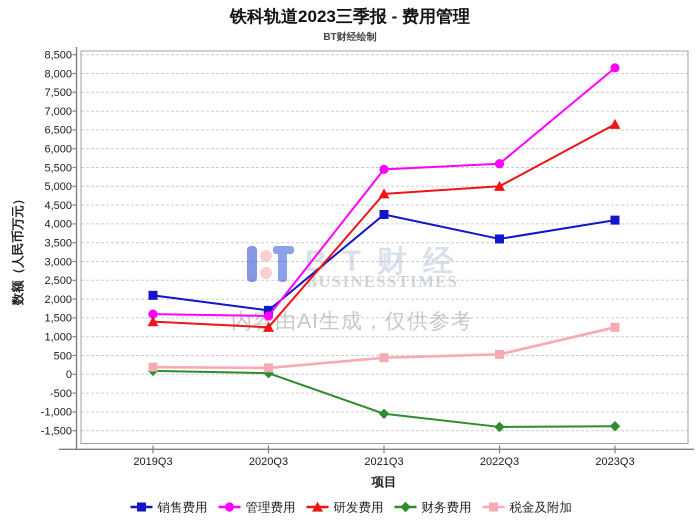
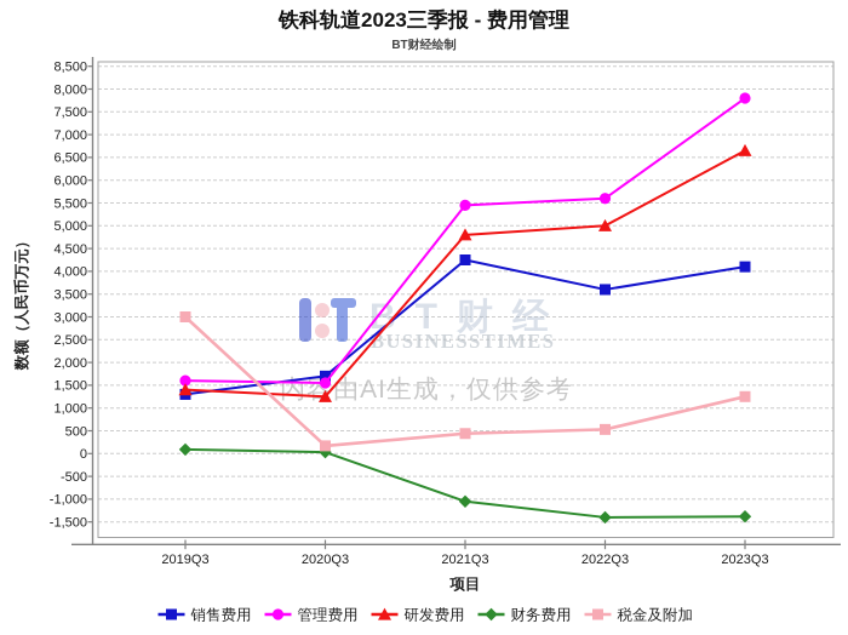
销售费用/2019Q3: 2100 -> 1300
税金及附加/2019Q3: 200 -> 3000
管理费用/2023Q3: 8200 -> 7800
